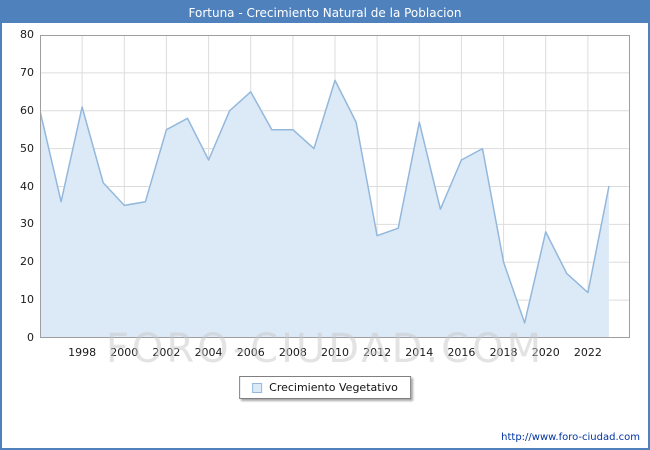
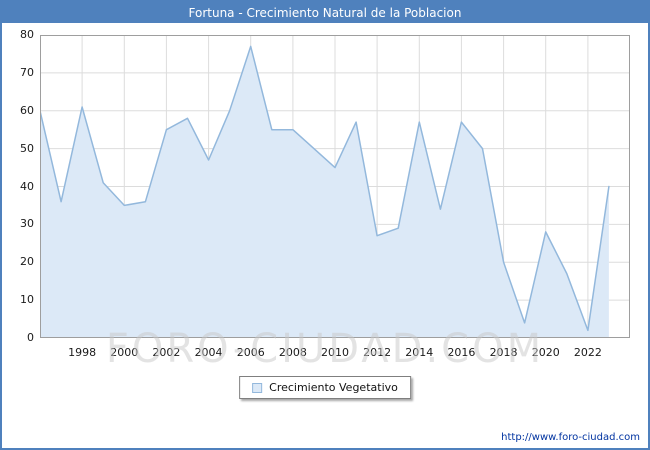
2006: 65 -> 77
2010: 68 -> 45
2016: 47 -> 57
2022: 12 -> 2
